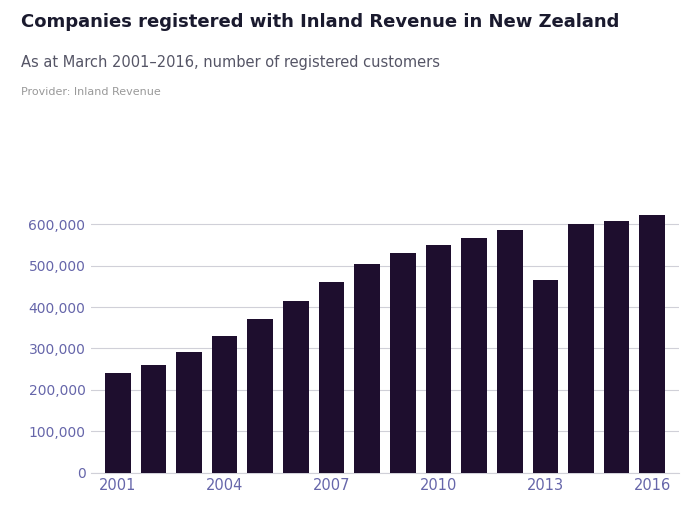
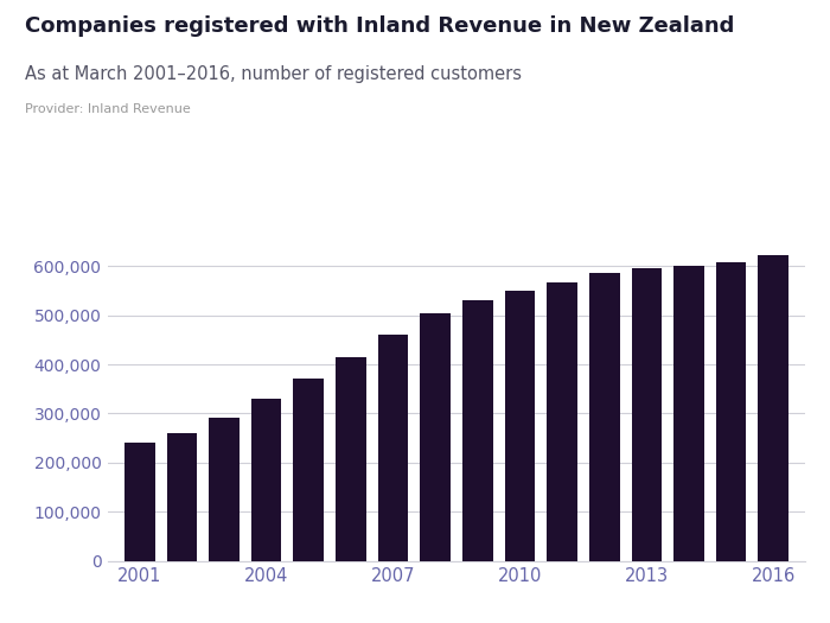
2013: 465,000 -> 597,000
